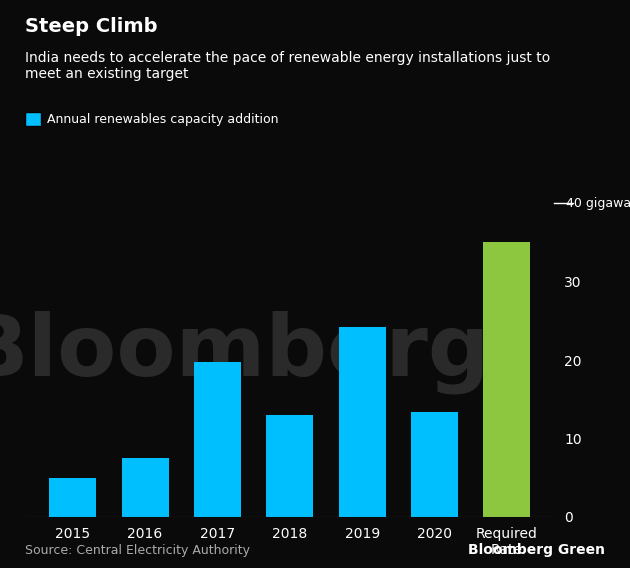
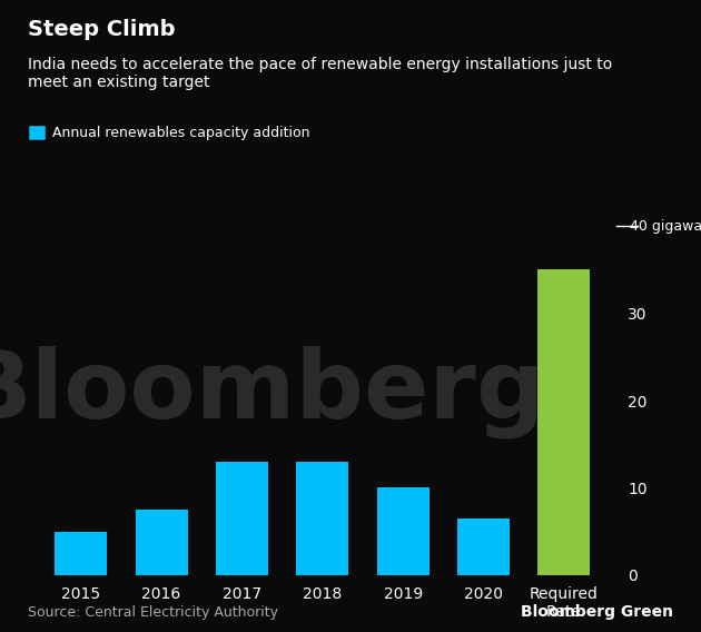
2017: 19.8 -> 13.0
2019: 24.2 -> 10.0
2020: 13.4 -> 6.5
